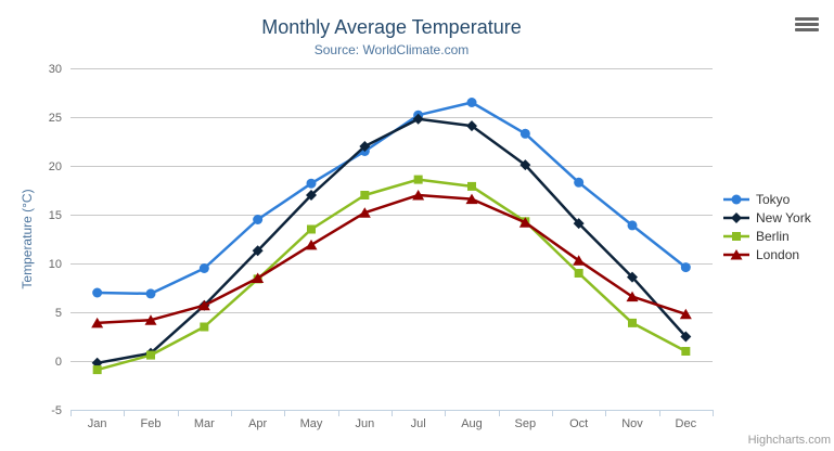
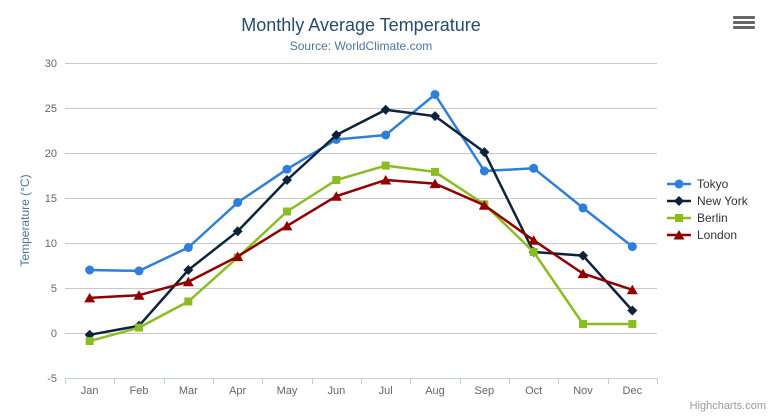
New York/Mar: 6 -> 7
Tokyo/Jul: 25 -> 22
Tokyo/Sep: 23 -> 18
New York/Oct: 14 -> 9
Berlin/Nov: 4 -> 1
